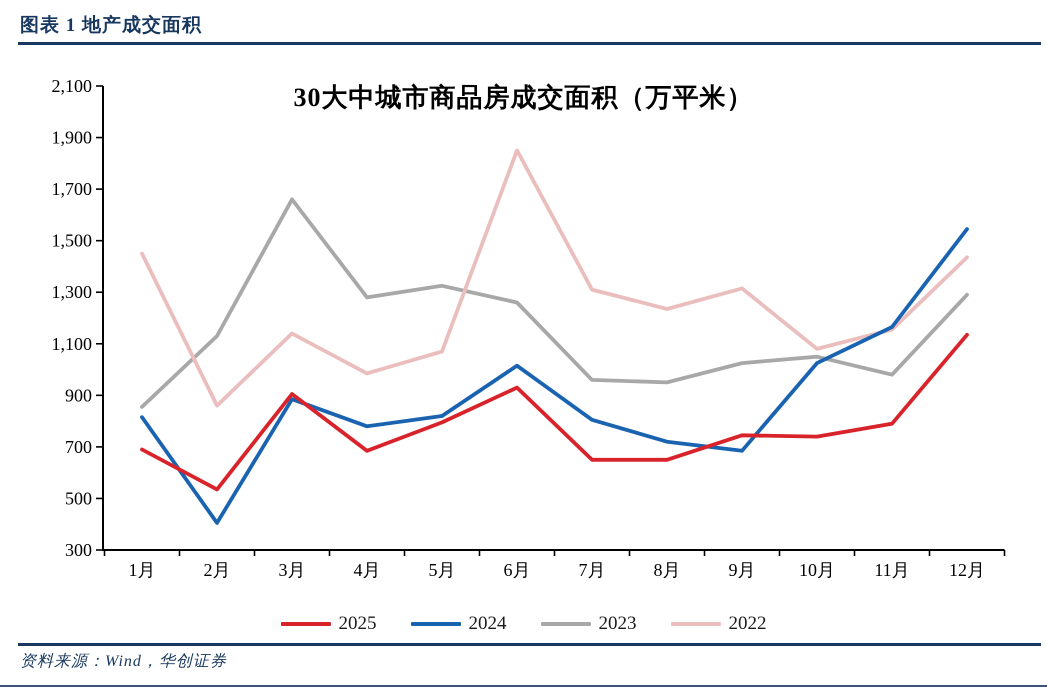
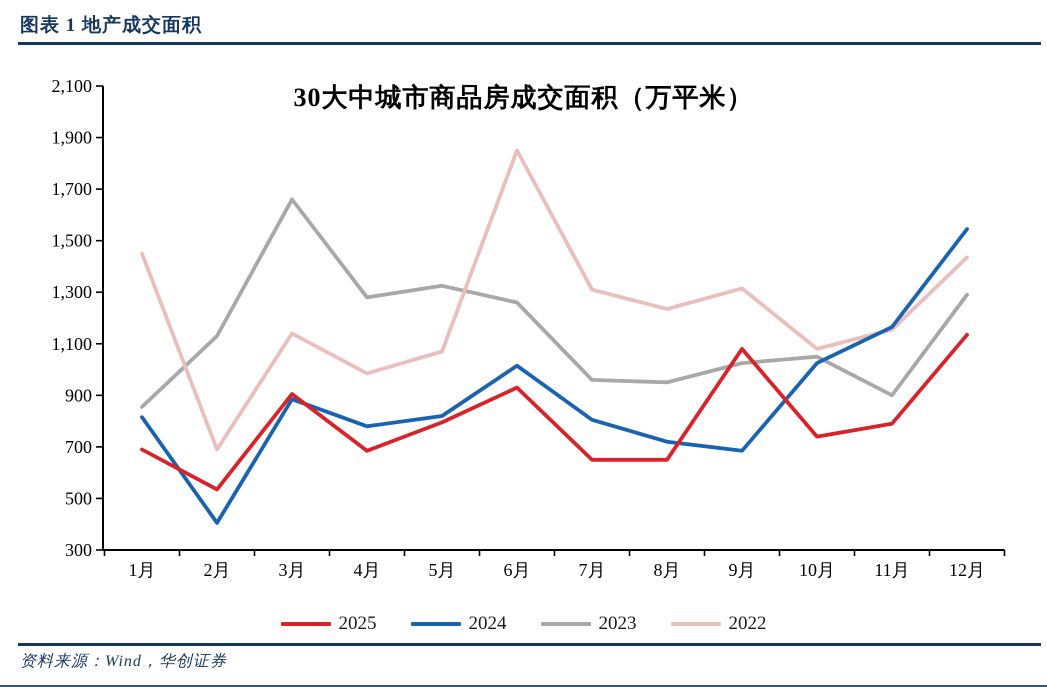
2022/2月: 860 -> 690
2025/9月: 740 -> 1080
2023/11月: 980 -> 900
